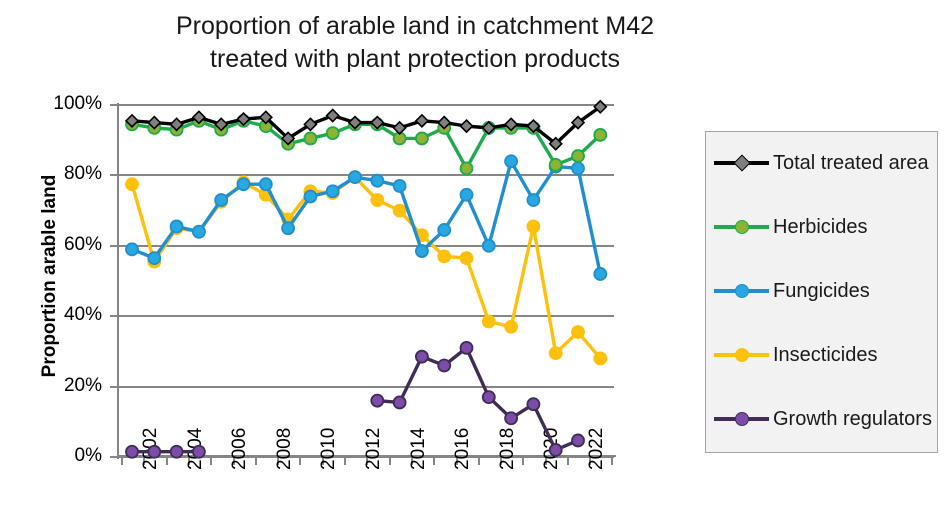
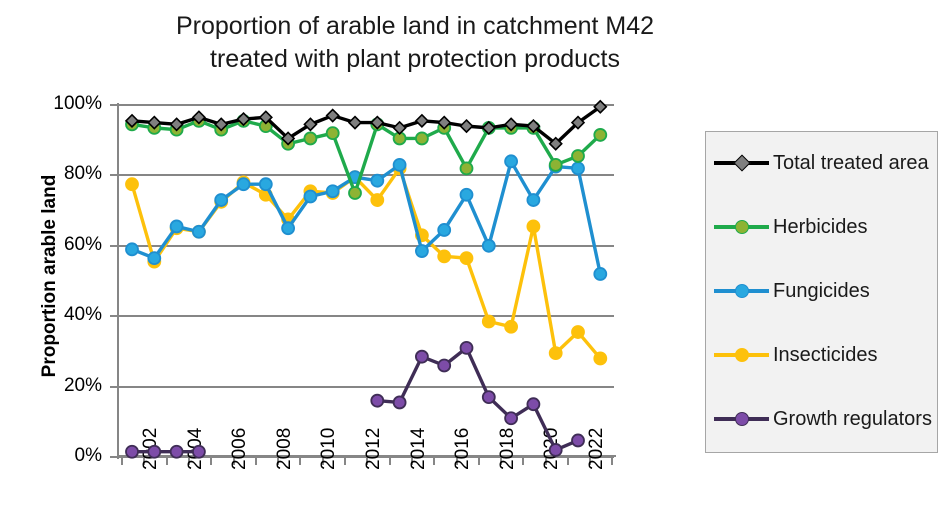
Herbicides/2012: 94% -> 75%
Fungicides/2014: 77% -> 83%
Insecticides/2014: 70% -> 82%
